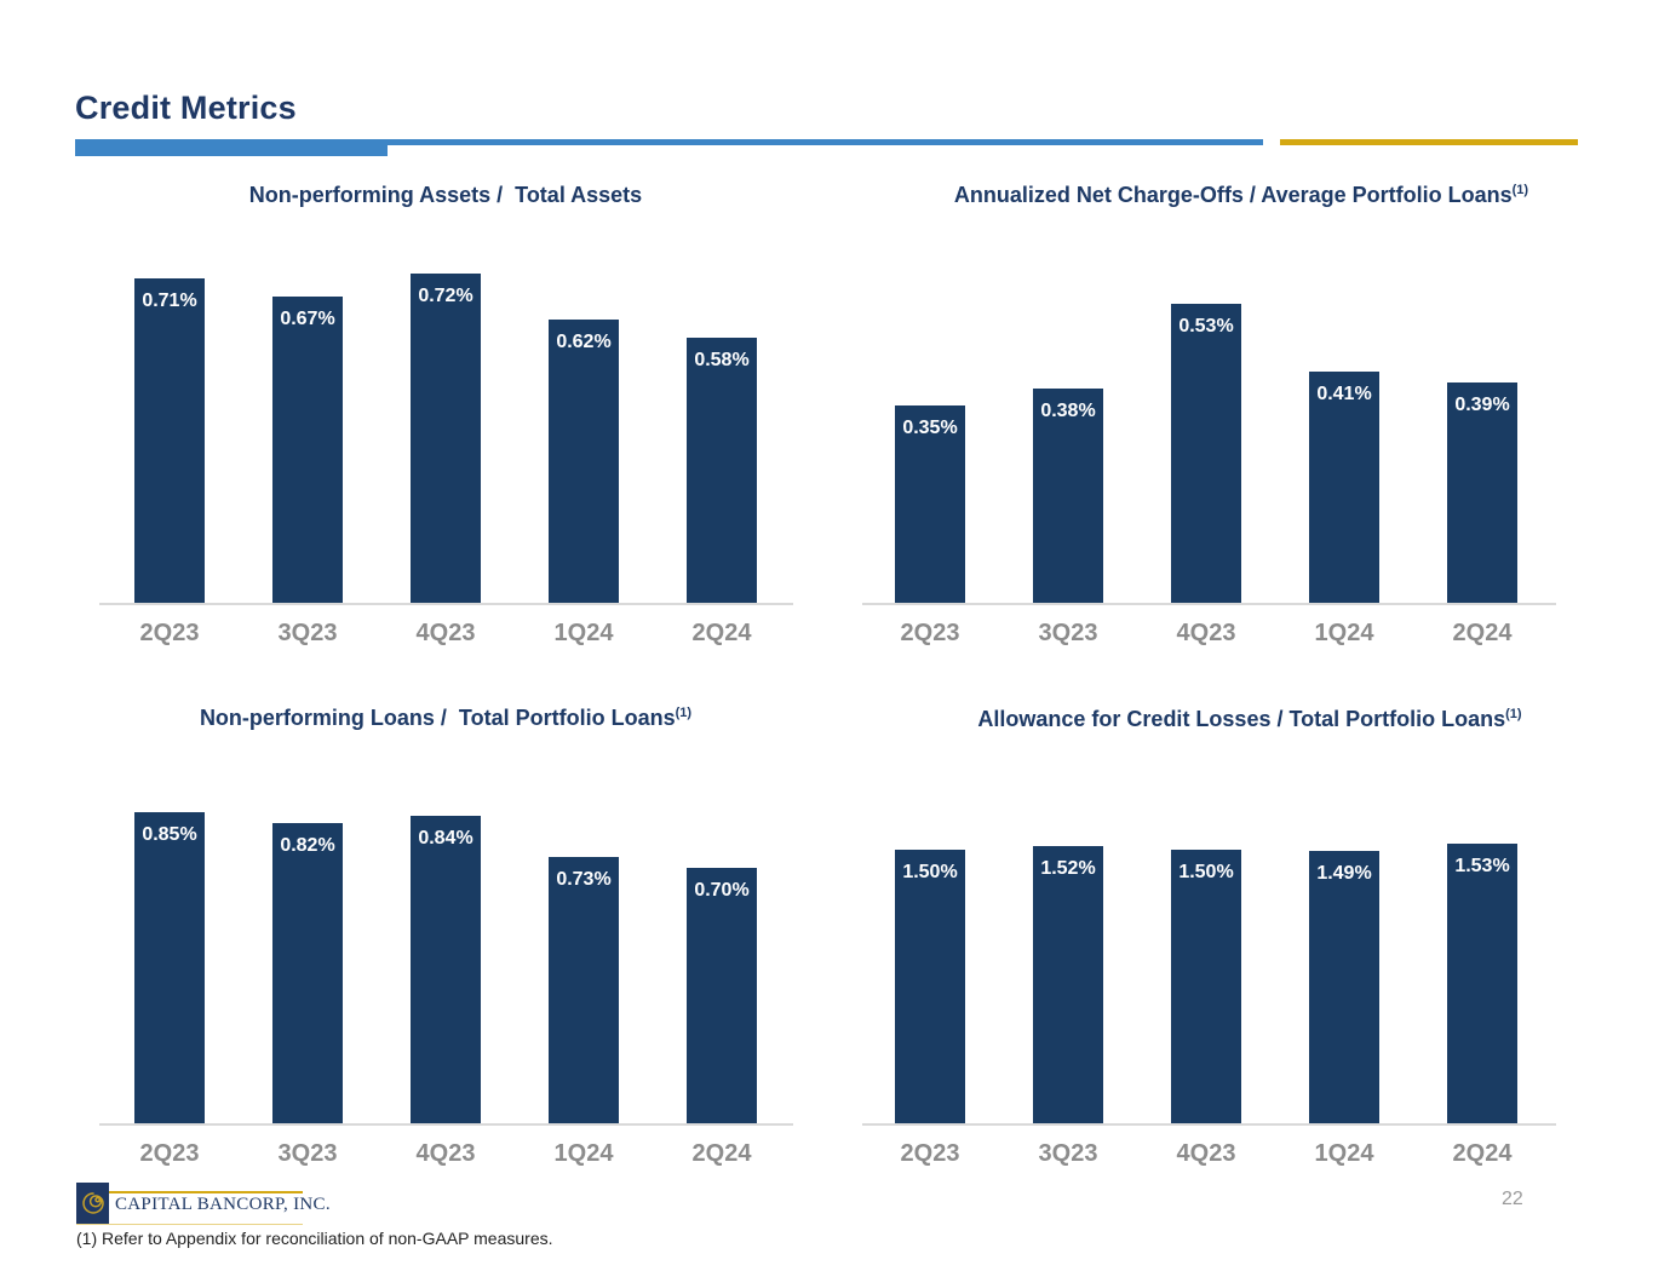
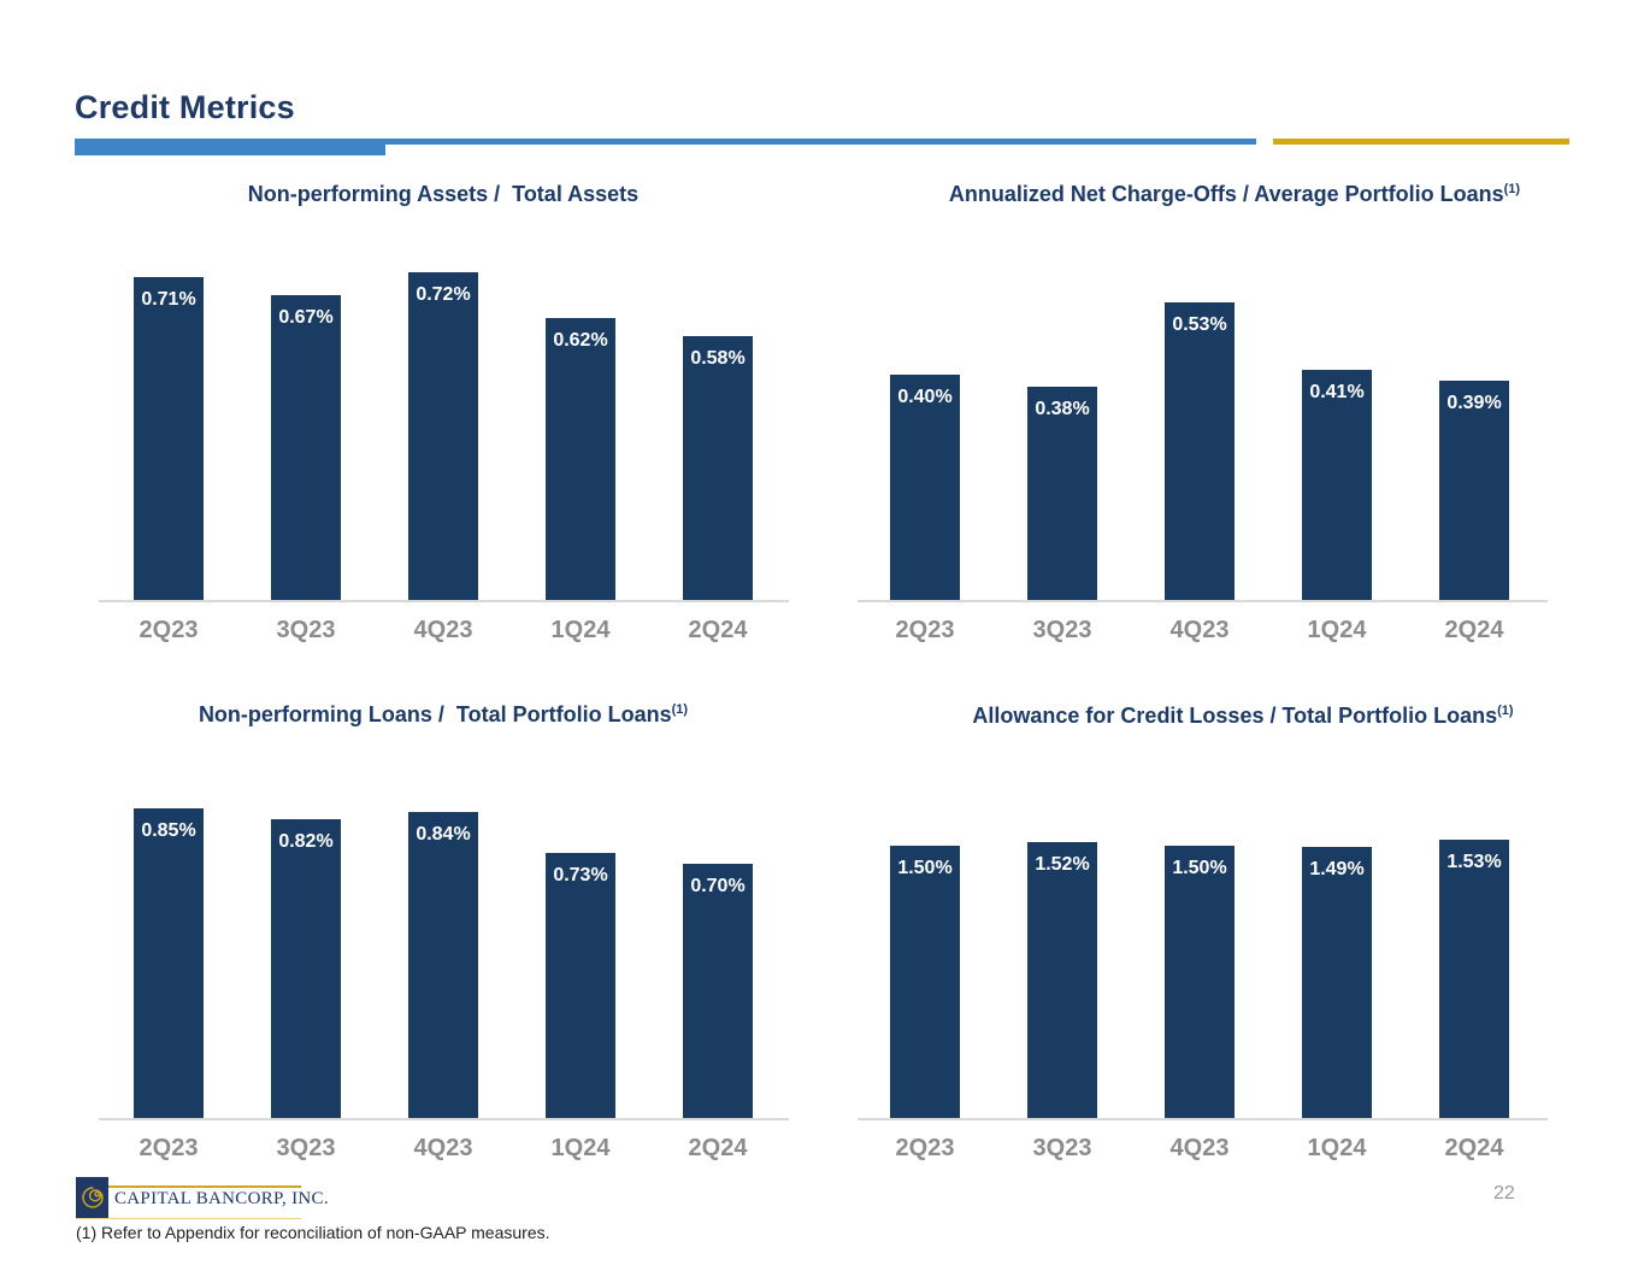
Annualized Net Charge-Offs / Average Portfolio Loans/2Q23: 0.35% -> 0.40%
